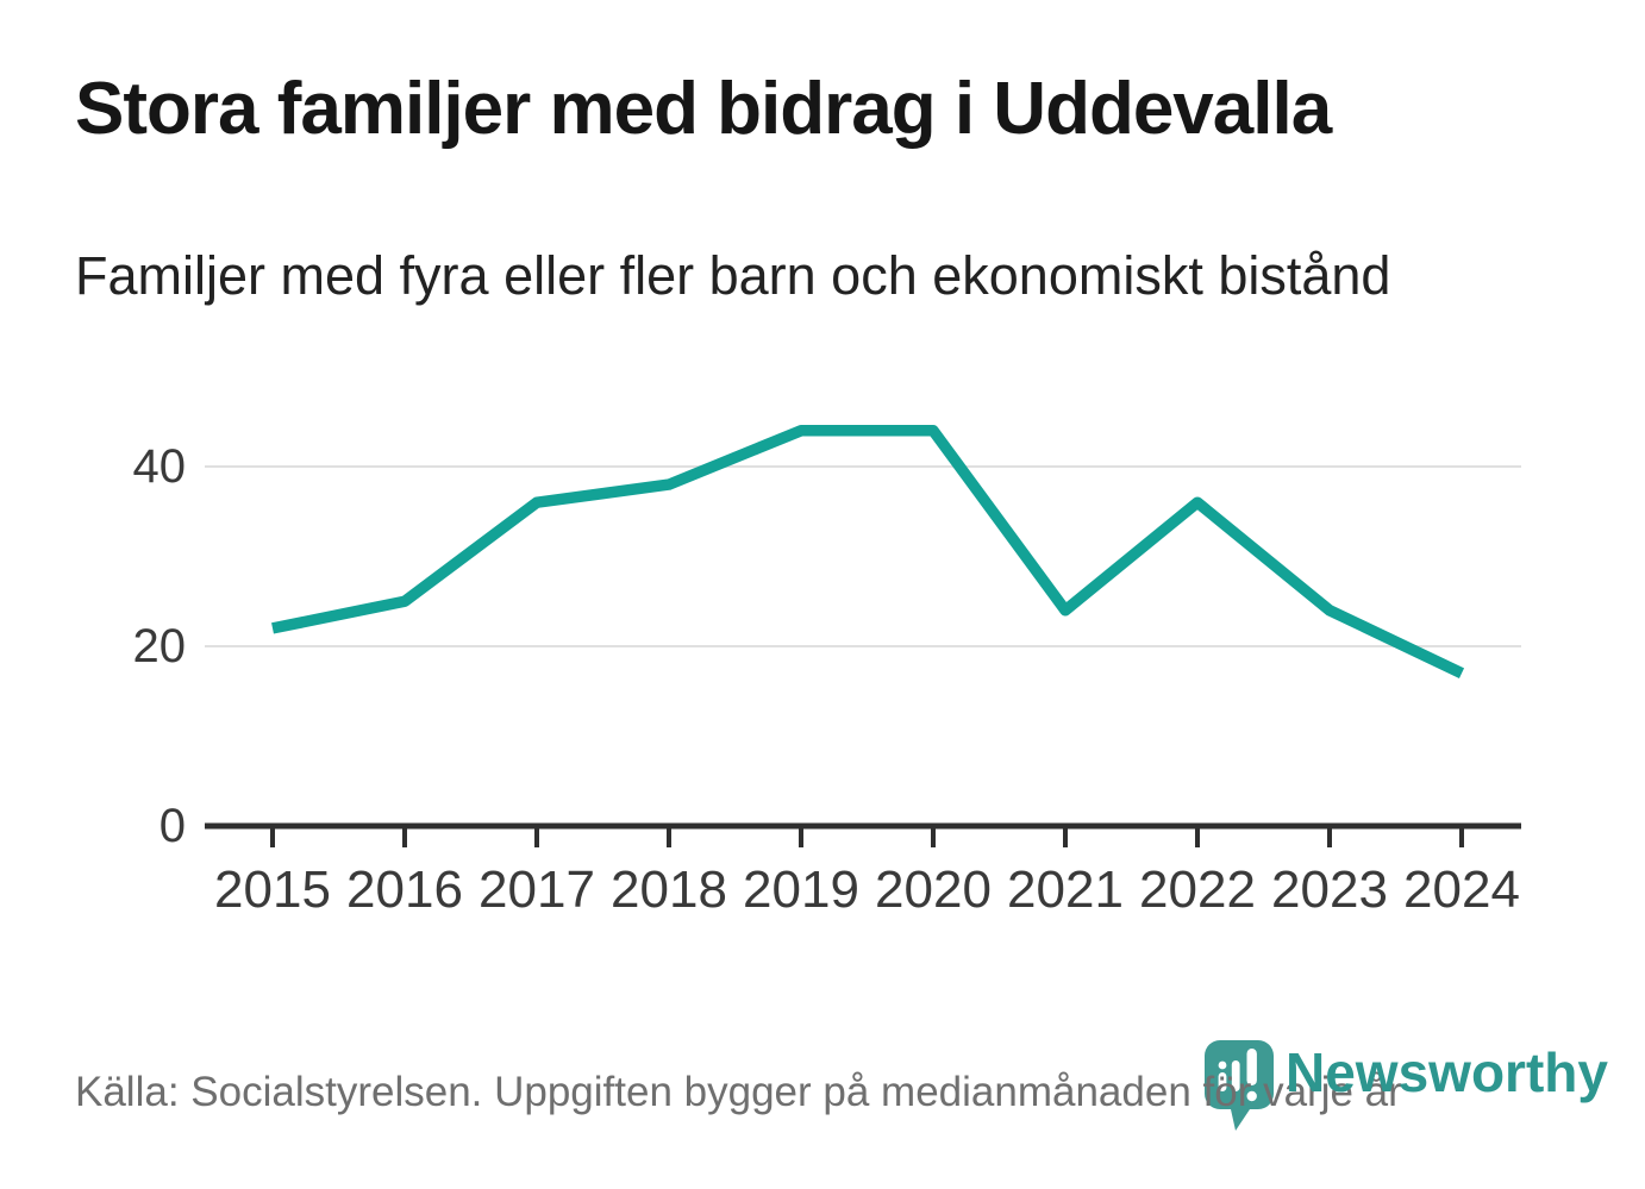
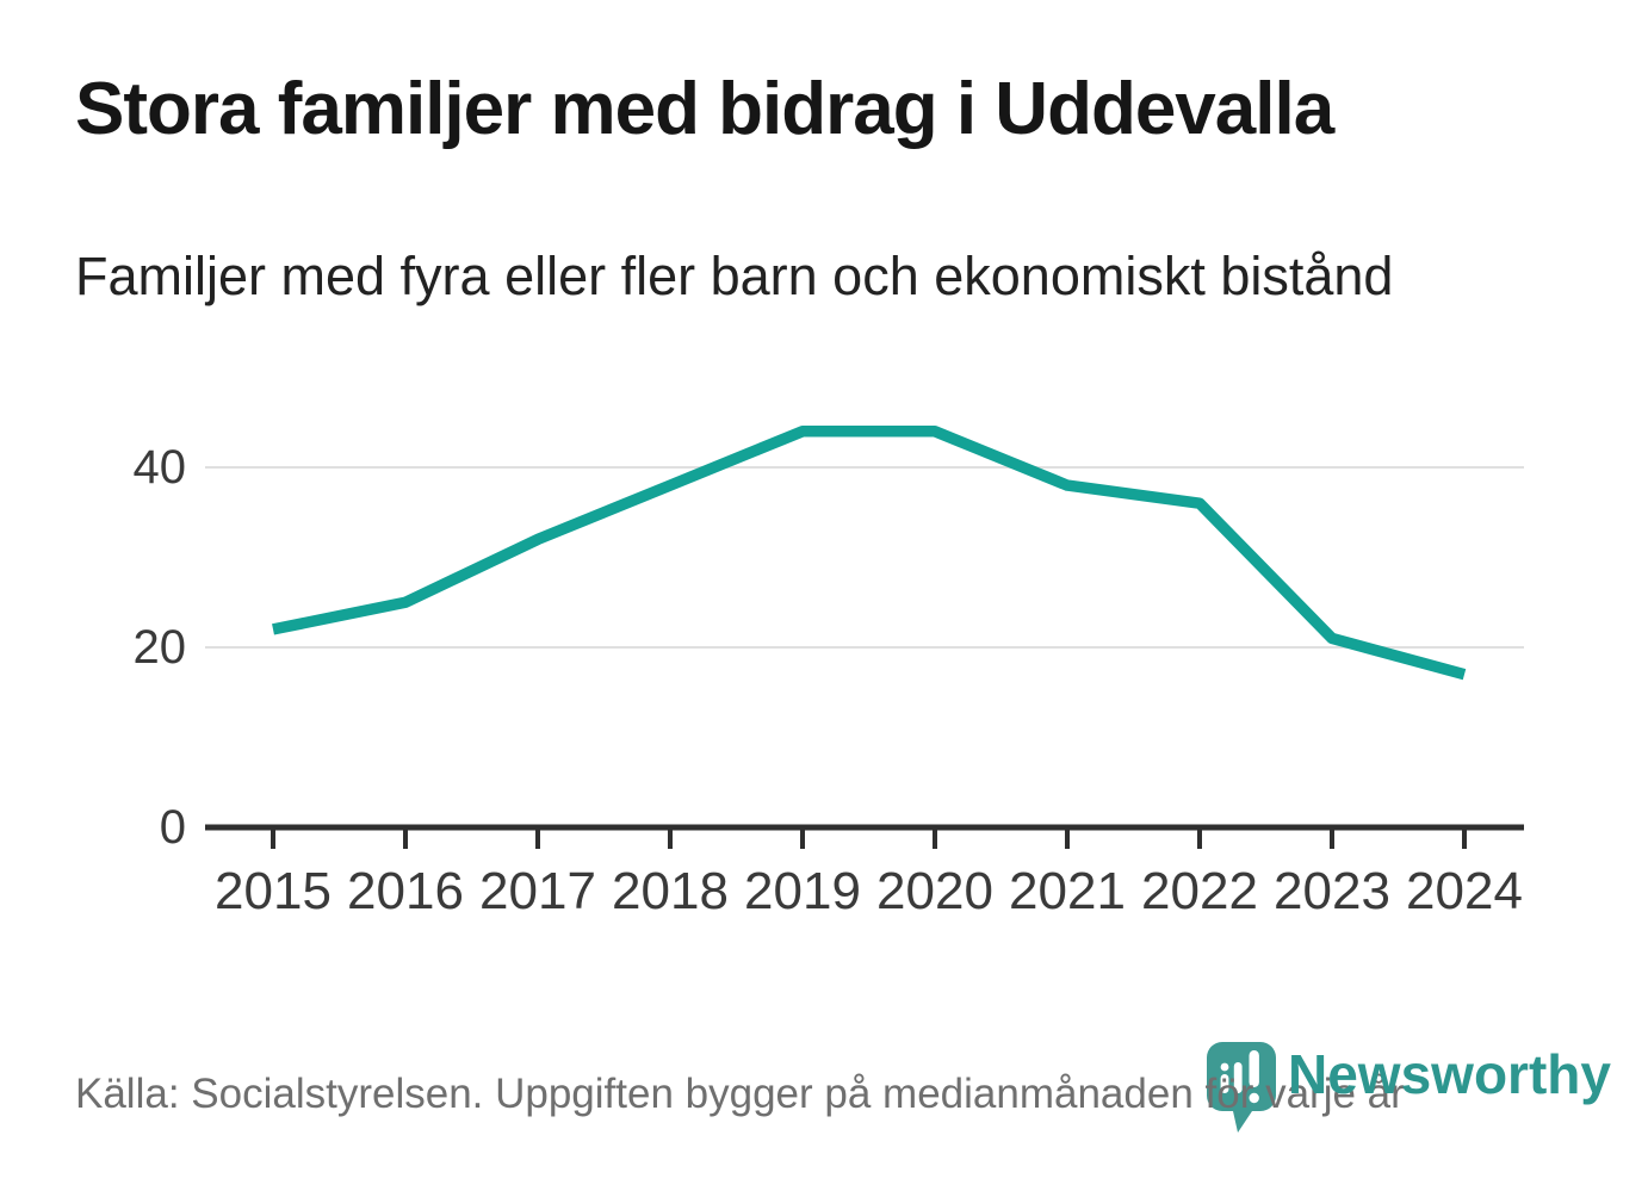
2017: 36 -> 32
2021: 24 -> 38
2023: 24 -> 21
